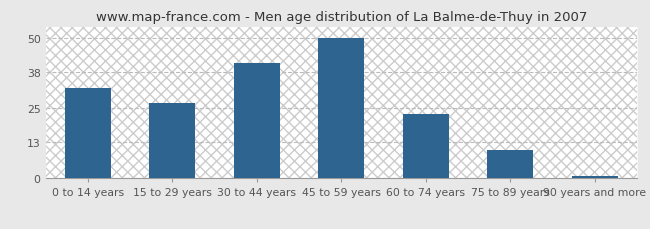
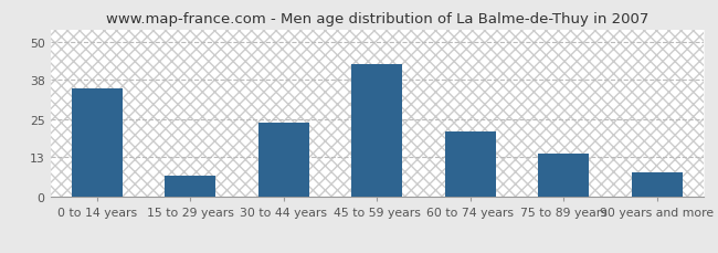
0 to 14 years: 32 -> 35
15 to 29 years: 27 -> 7
30 to 44 years: 41 -> 24
45 to 59 years: 50 -> 43
60 to 74 years: 23 -> 21
75 to 89 years: 10 -> 14
90 years and more: 1 -> 8
